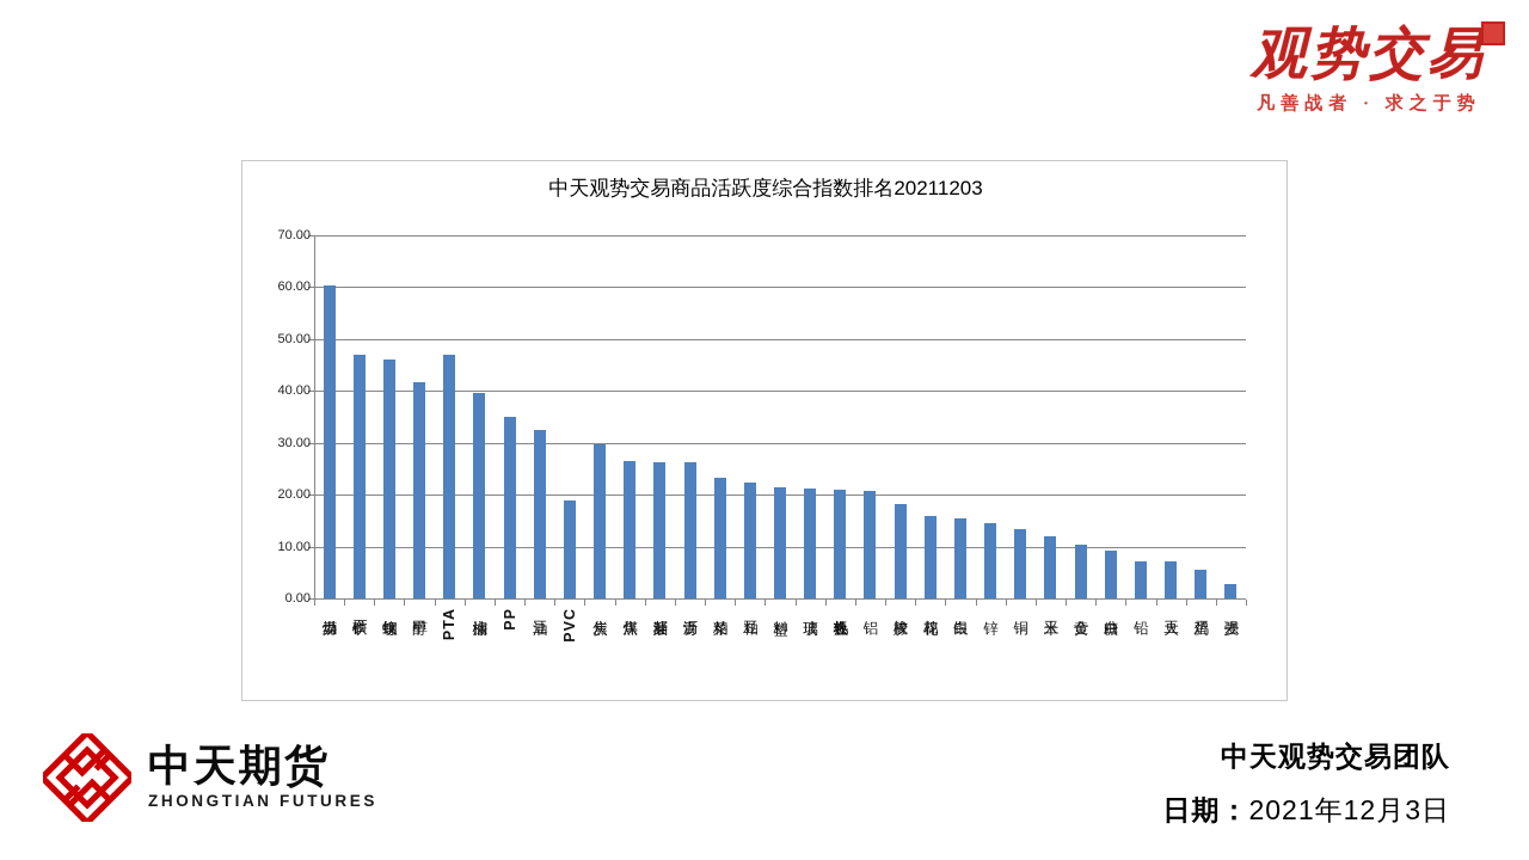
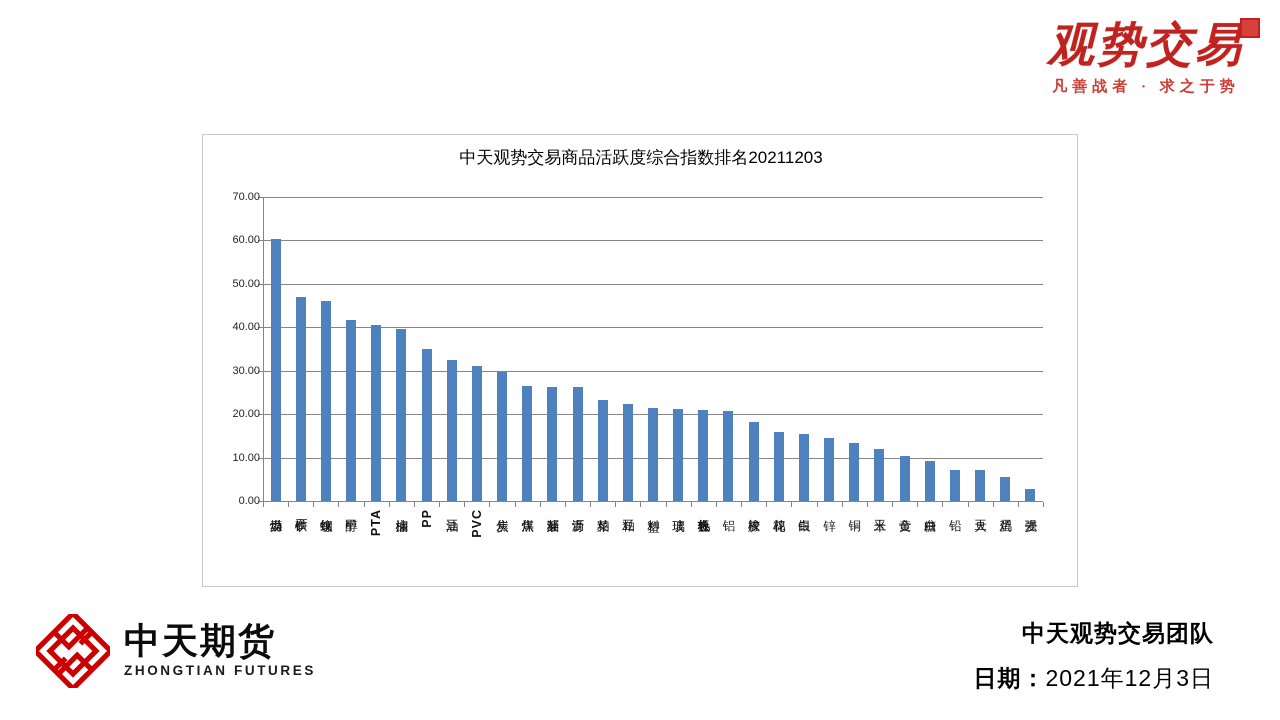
PTA: 47 -> 41
PVC: 19 -> 31
